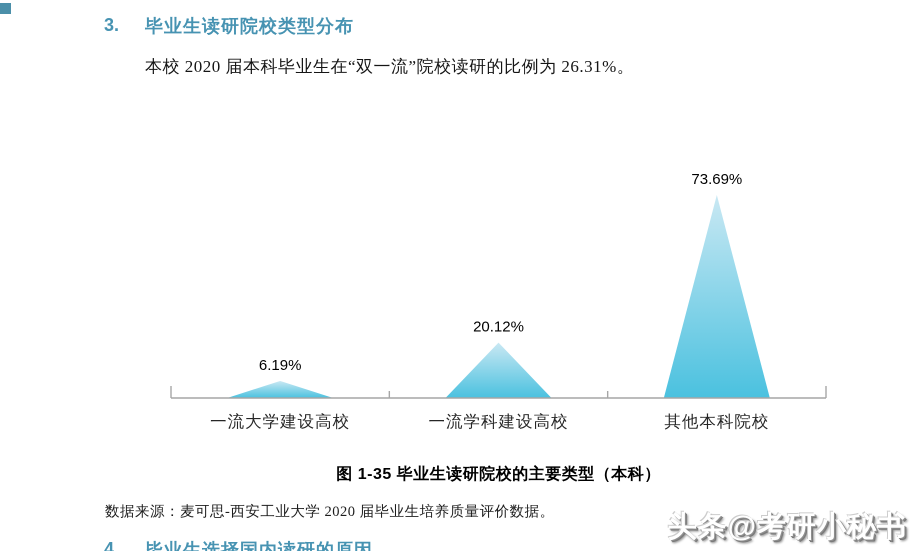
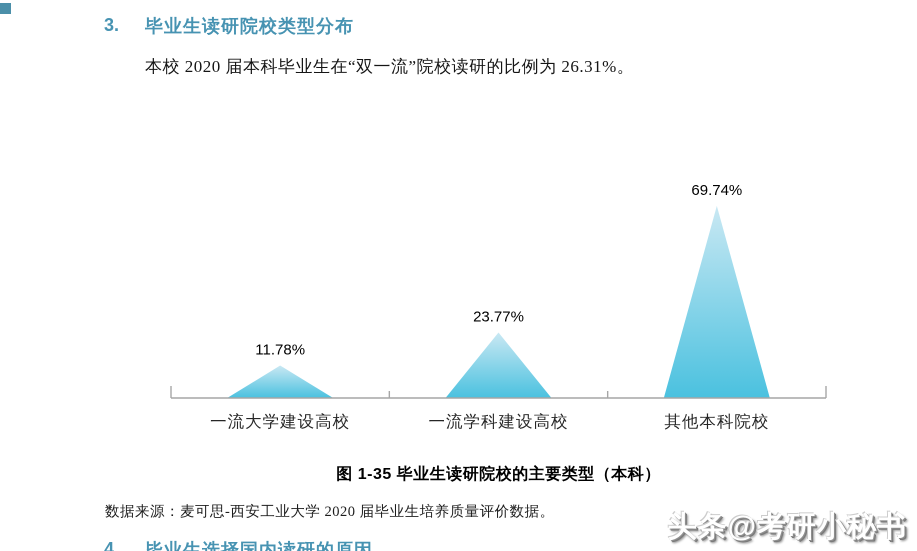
一流大学建设高校: 6.19% -> 11.78%
一流学科建设高校: 20.12% -> 23.77%
其他本科院校: 73.69% -> 69.74%
